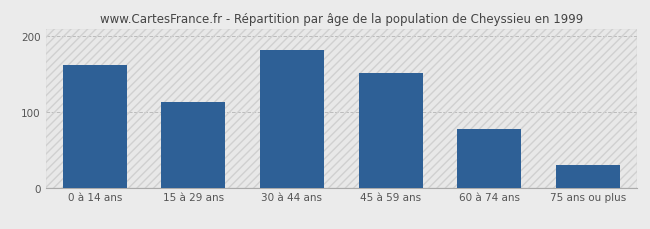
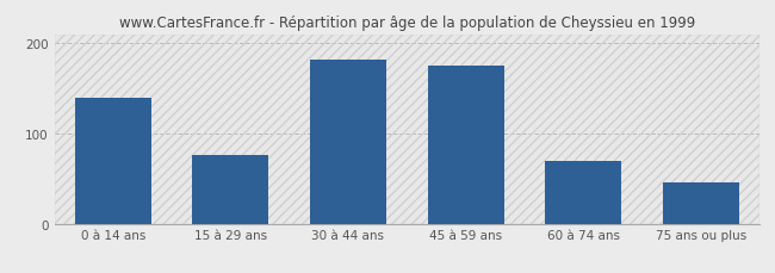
0 à 14 ans: 162 -> 140
15 à 29 ans: 113 -> 76
45 à 59 ans: 152 -> 176
60 à 74 ans: 78 -> 70
75 ans ou plus: 30 -> 46
